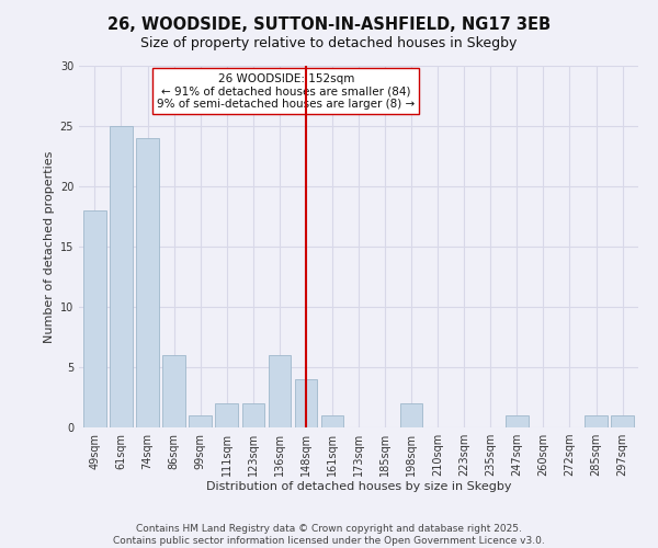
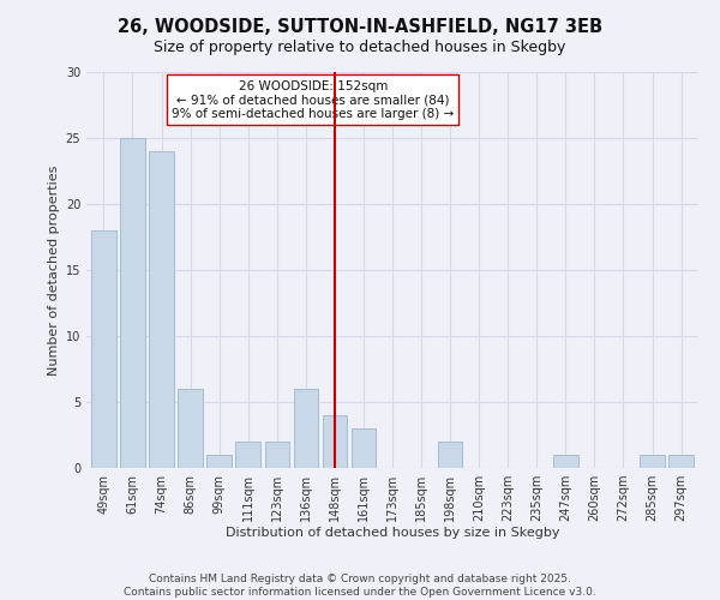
161sqm: 1 -> 3
